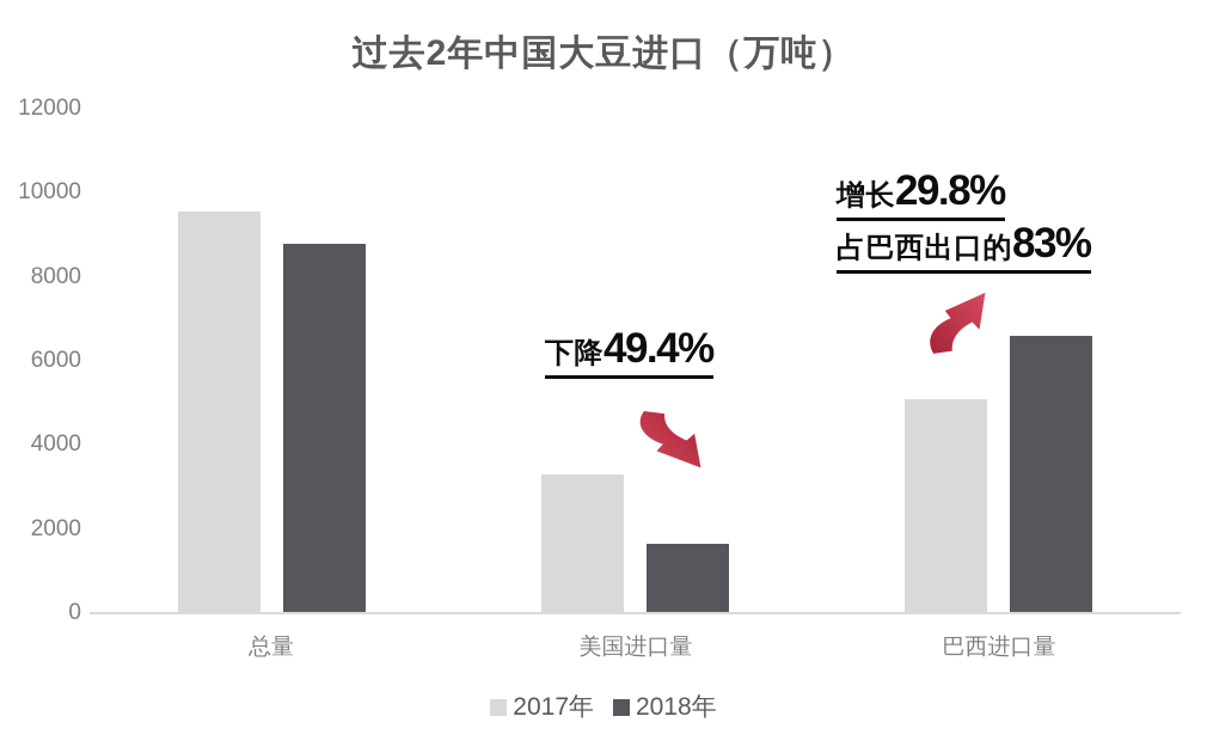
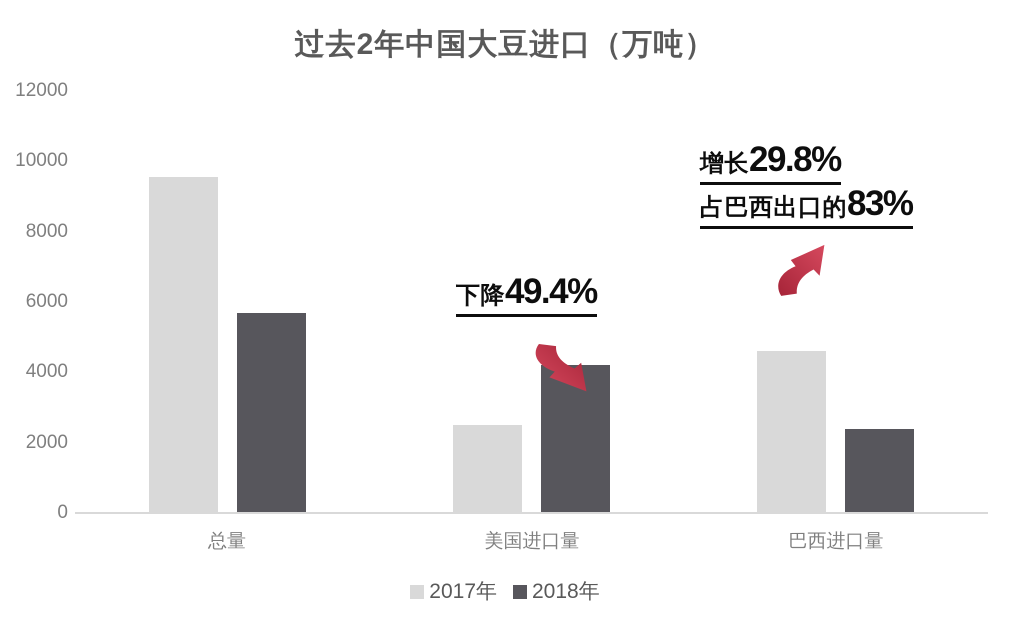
2018年/总量: 8800 -> 5700
2017年/美国进口量: 3300 -> 2500
2018年/美国进口量: 1700 -> 4200
2017年/巴西进口量: 5100 -> 4600
2018年/巴西进口量: 6600 -> 2400
